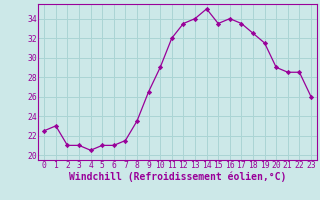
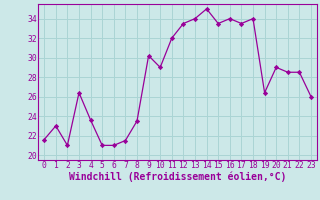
0: 22.5 -> 21.6
3: 21.0 -> 26.4
4: 20.5 -> 23.6
9: 26.5 -> 30.2
18: 32.5 -> 34.0
19: 31.5 -> 26.4
